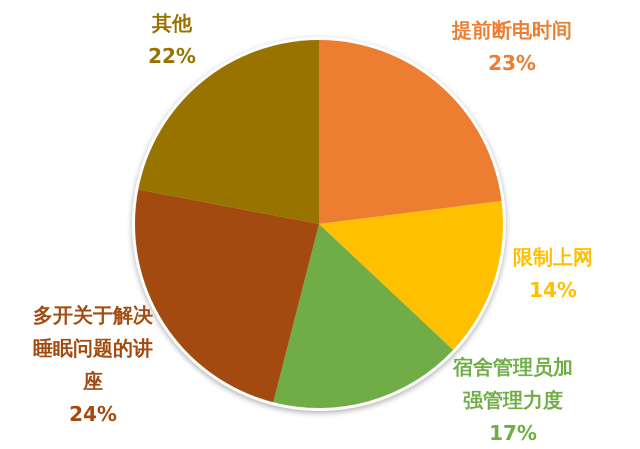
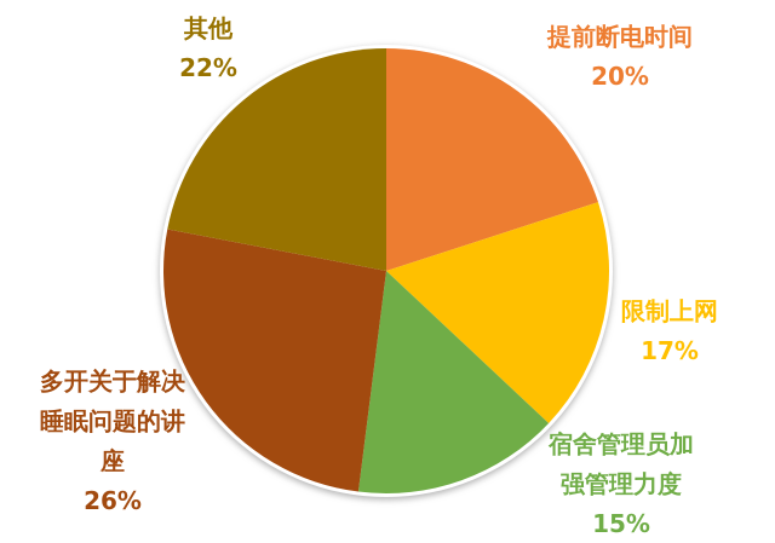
提前断电时间: 23% -> 20%
限制上网: 14% -> 17%
宿舍管理员加强管理力度: 17% -> 15%
多开关于解决睡眠问题的讲座: 24% -> 26%
